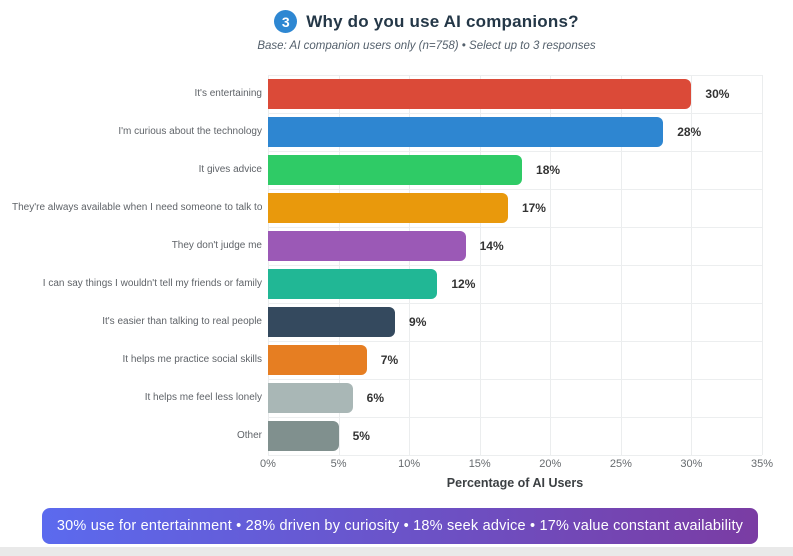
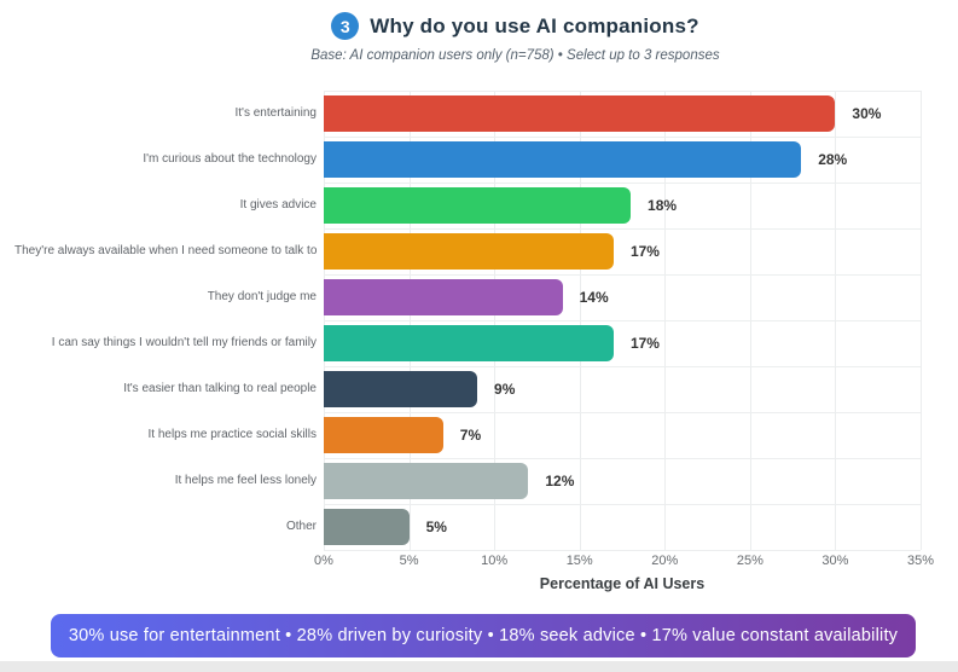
I can say things I wouldn't tell my friends or family: 12% -> 17%
It helps me feel less lonely: 6% -> 12%
